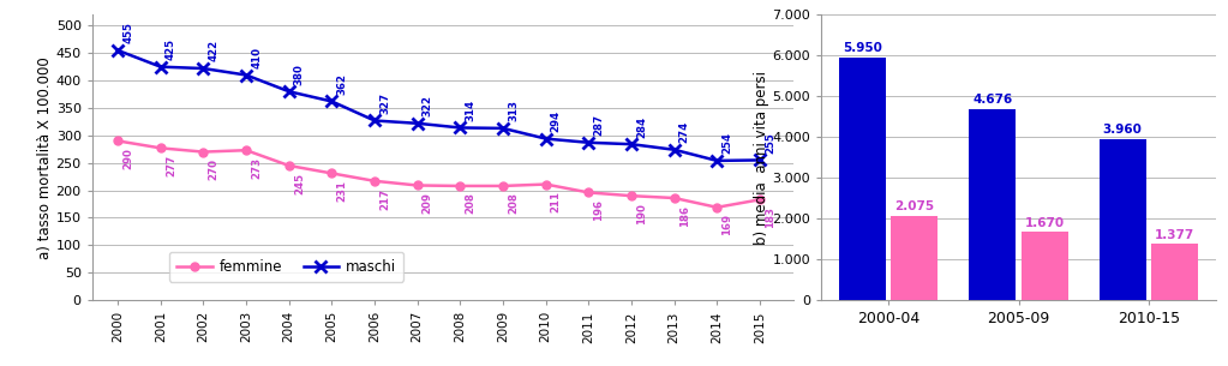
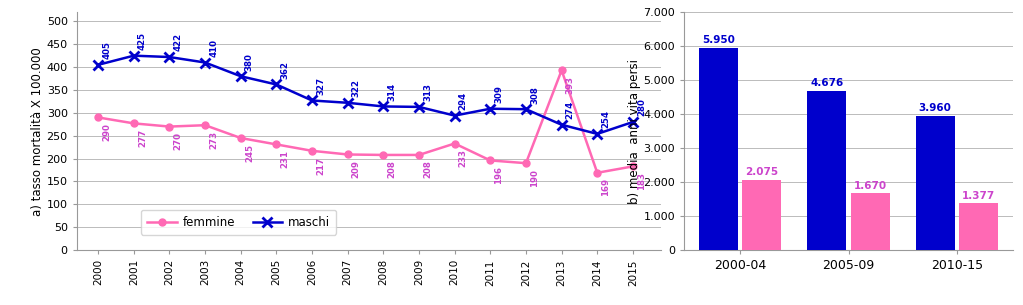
maschi/2000: 455 -> 405
femmine/2010: 211 -> 233
maschi/2011: 287 -> 309
maschi/2012: 284 -> 308
femmine/2013: 186 -> 393
maschi/2015: 255 -> 280
